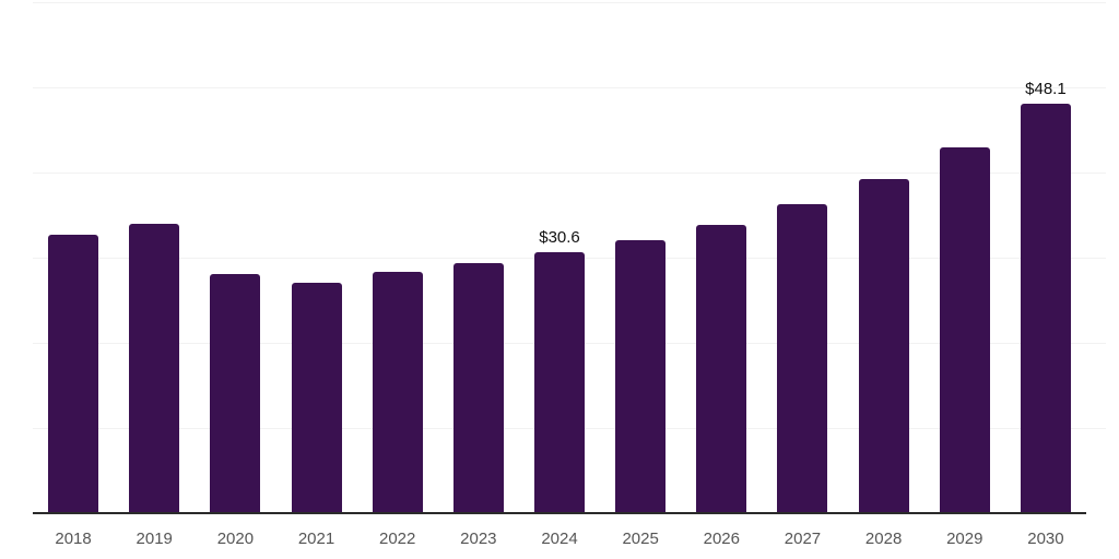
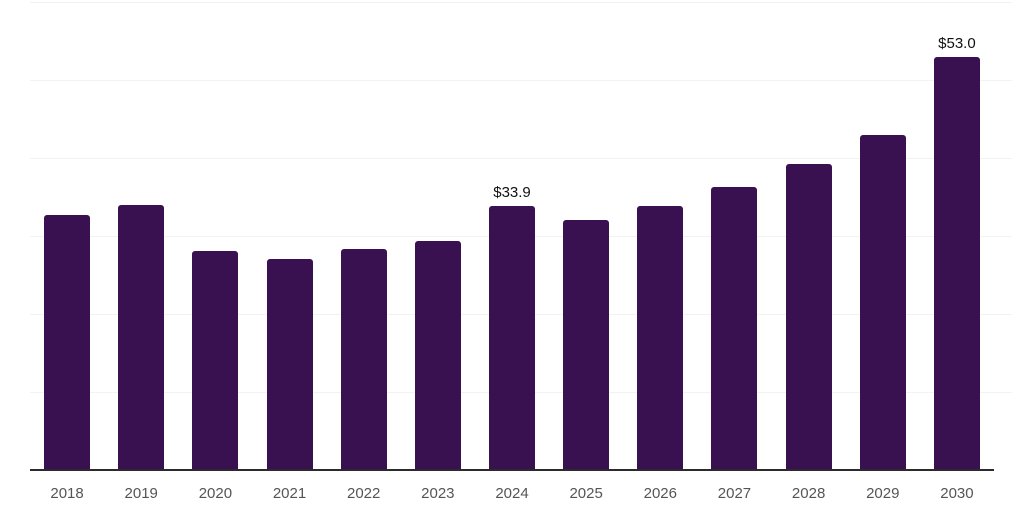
2024: $30.6 -> $33.9
2030: $48.1 -> $53.0
